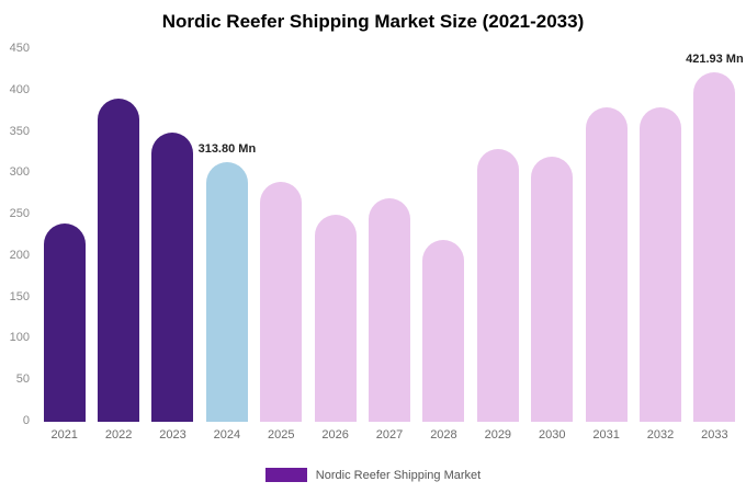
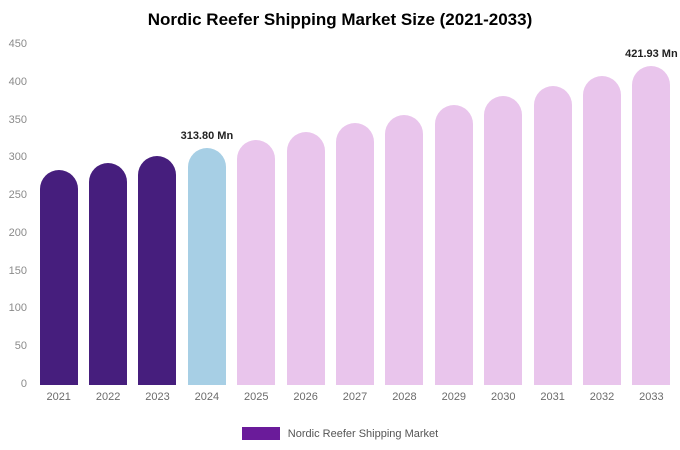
2021: 240 -> 280
2022: 390 -> 290
2023: 350 -> 300
2025: 290 -> 320
2026: 250 -> 340
2027: 270 -> 350
2028: 220 -> 360
2029: 330 -> 370
2030: 320 -> 380
2031: 380 -> 400
2032: 380 -> 410
